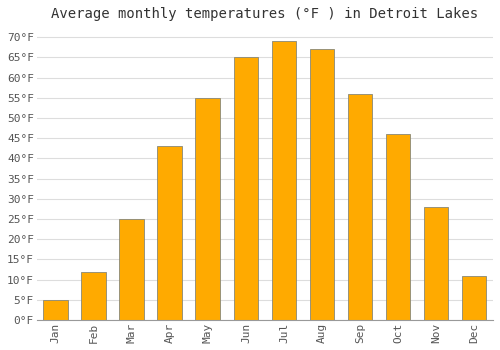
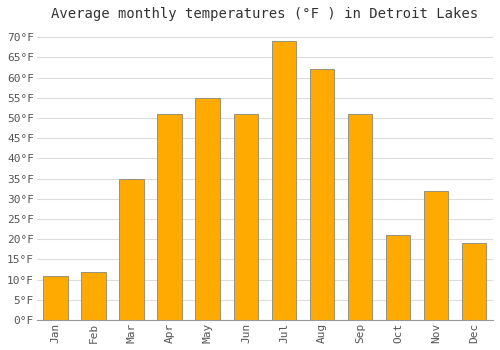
Jan: 5°F -> 11°F
Mar: 25°F -> 35°F
Apr: 43°F -> 51°F
Jun: 65°F -> 51°F
Aug: 67°F -> 62°F
Sep: 56°F -> 51°F
Oct: 46°F -> 21°F
Nov: 28°F -> 32°F
Dec: 11°F -> 19°F
